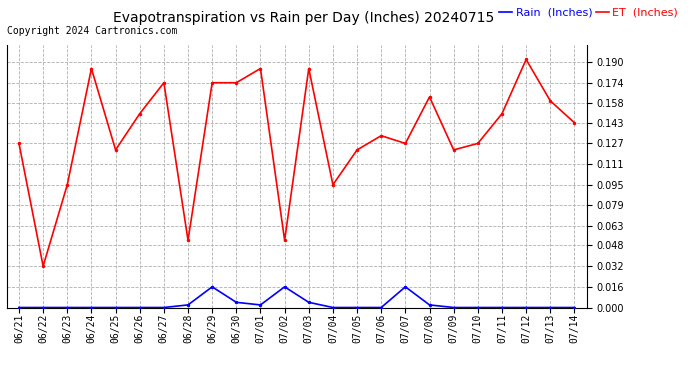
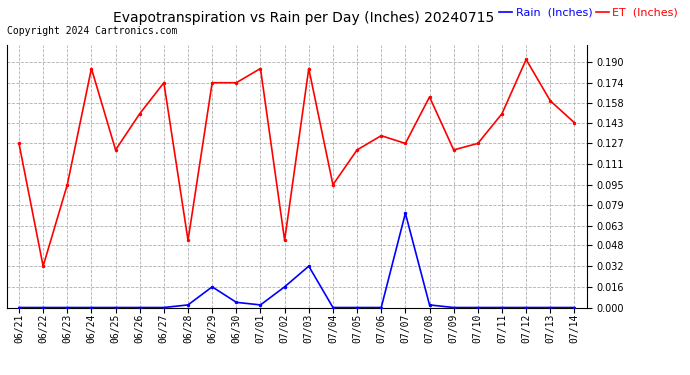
Rain (Inches)/07/03: 0.004 -> 0.032
Rain (Inches)/07/07: 0.016 -> 0.073
